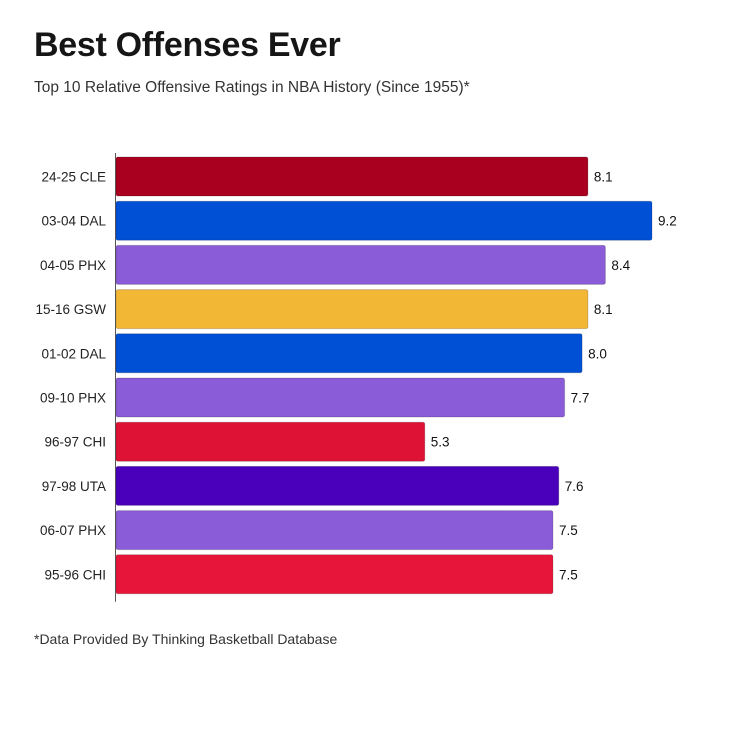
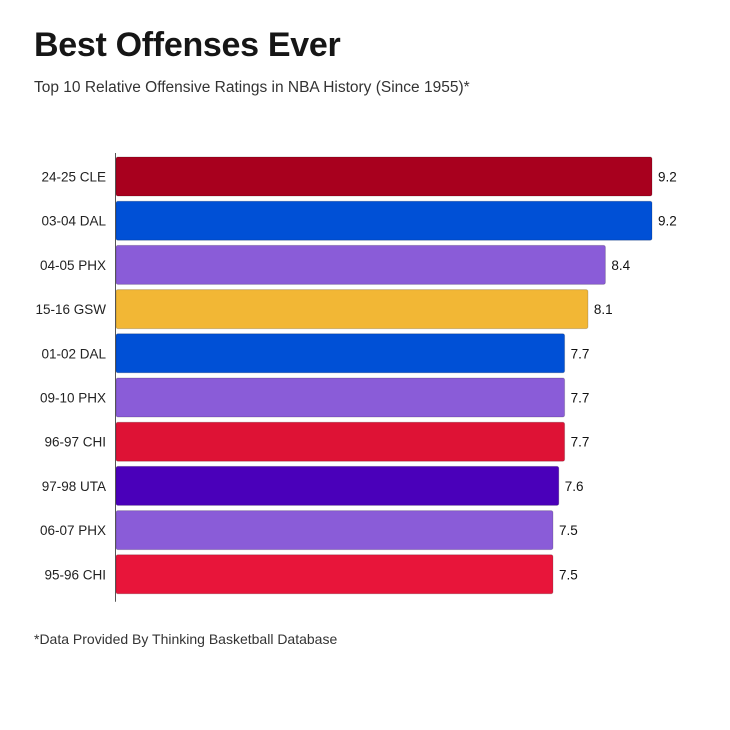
24-25 CLE: 8.1 -> 9.2
01-02 DAL: 8.0 -> 7.7
96-97 CHI: 5.3 -> 7.7
